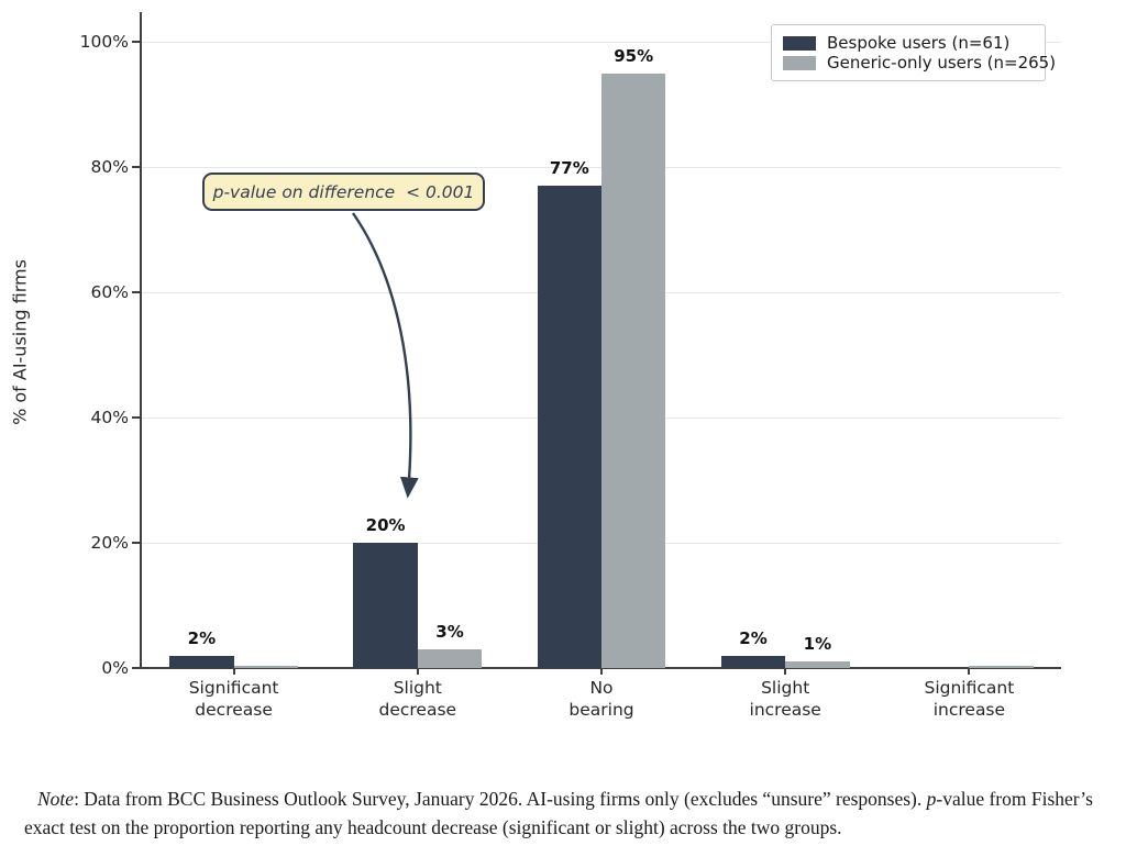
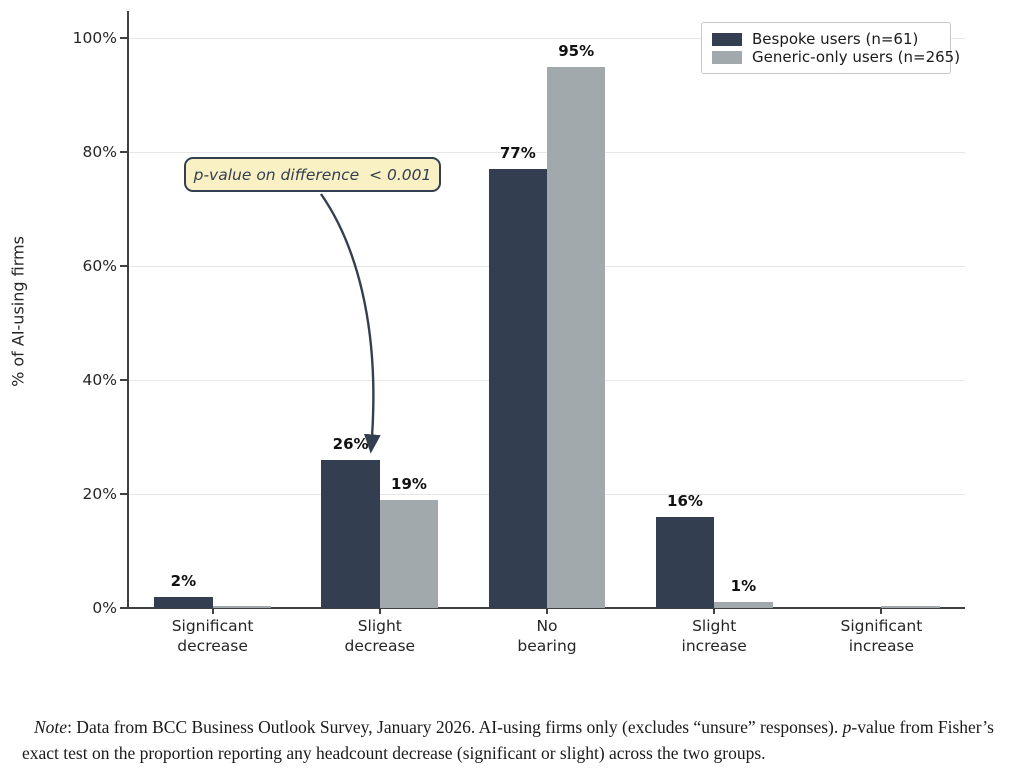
Bespoke users (n=61)/Slight decrease: 20% -> 26%
Generic-only users (n=265)/Slight decrease: 3% -> 19%
Bespoke users (n=61)/Slight increase: 2% -> 16%
